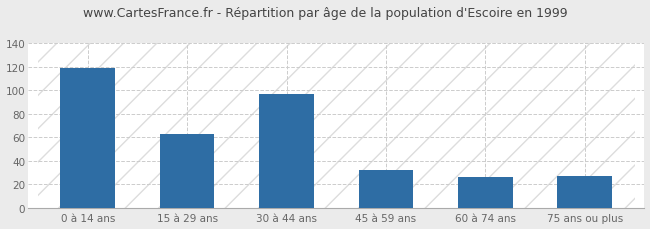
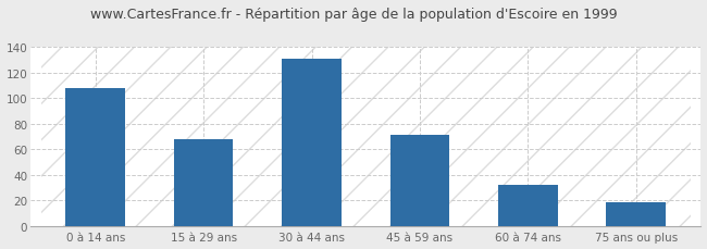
0 à 14 ans: 119 -> 108
15 à 29 ans: 63 -> 68
30 à 44 ans: 97 -> 131
45 à 59 ans: 32 -> 71
60 à 74 ans: 26 -> 32
75 ans ou plus: 27 -> 19
